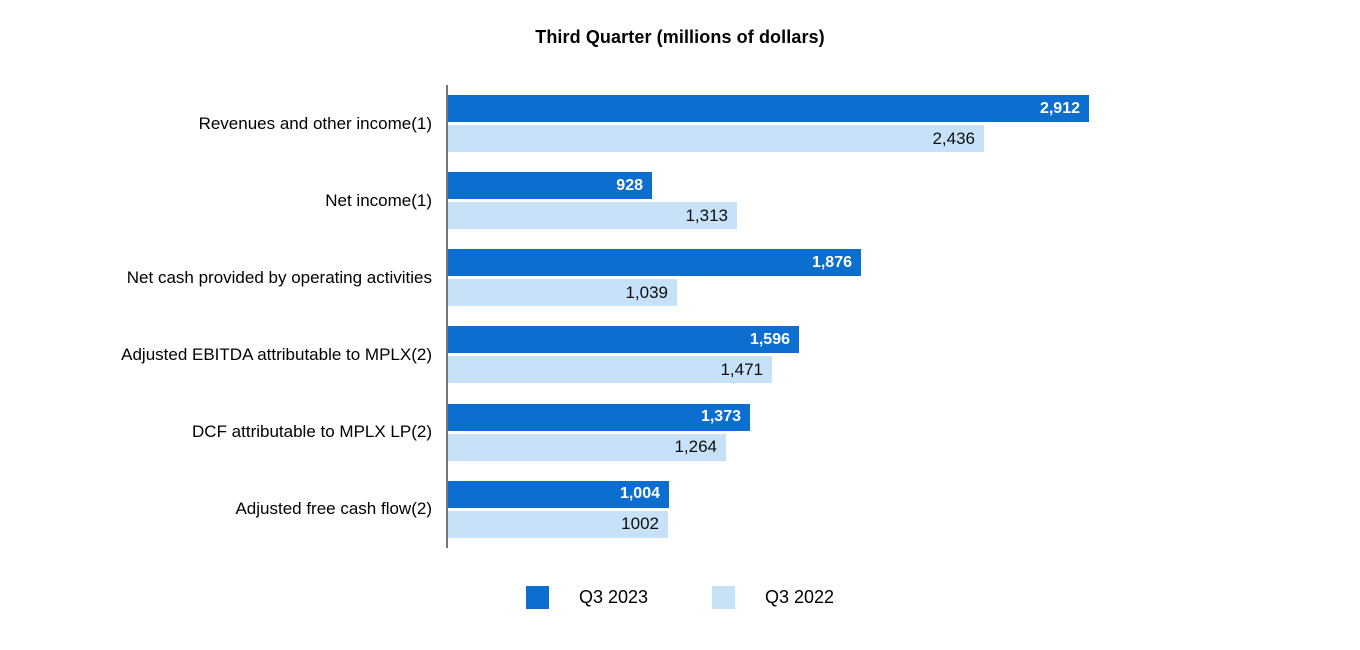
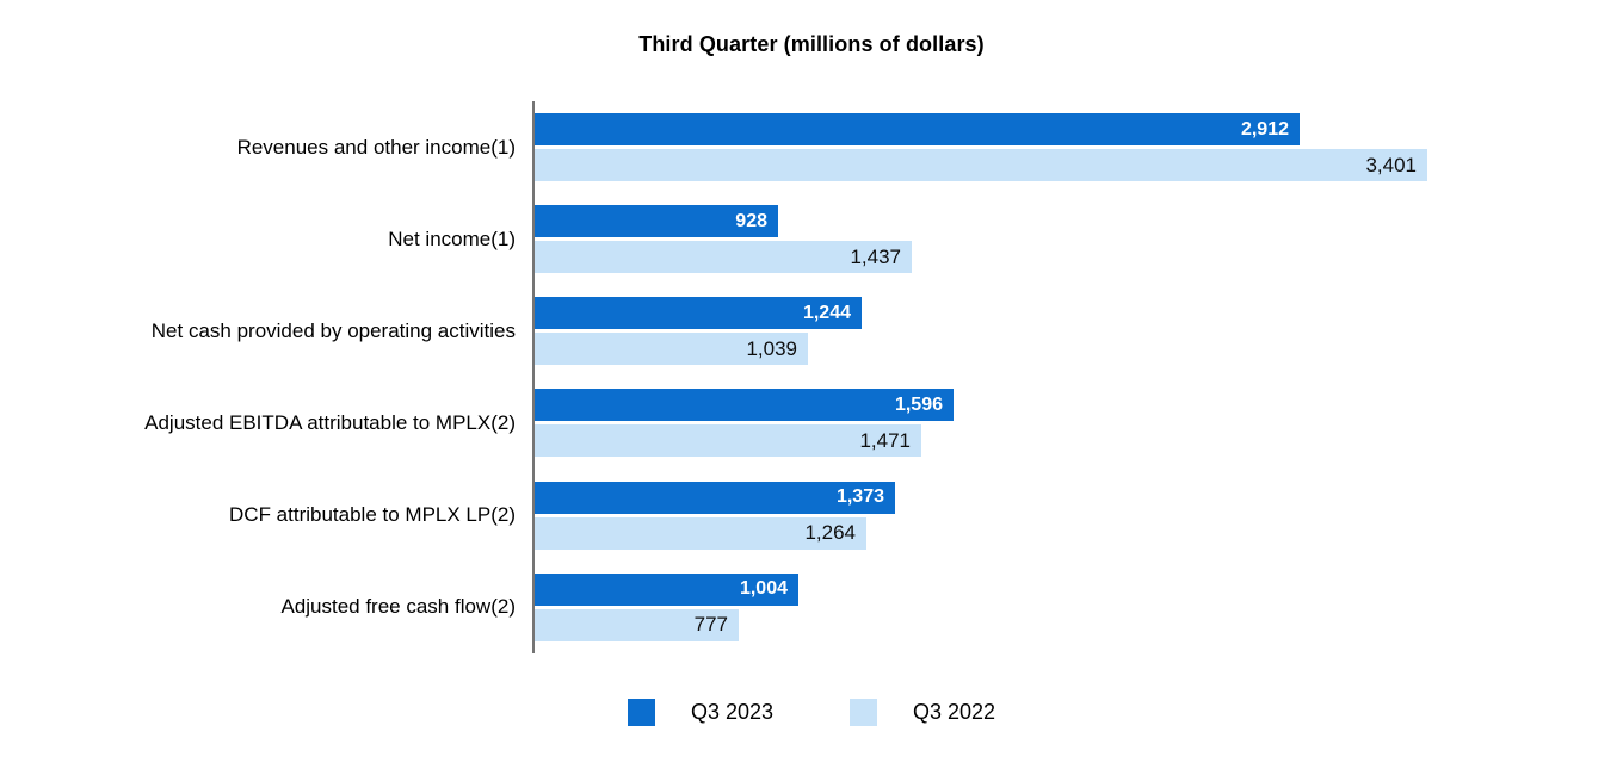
Q3 2022/Revenues and other income(1): 2,436 -> 3,401
Q3 2022/Net income(1): 1,313 -> 1,437
Q3 2023/Net cash provided by operating activities: 1,876 -> 1,244
Q3 2022/Adjusted free cash flow(2): 1002 -> 777
